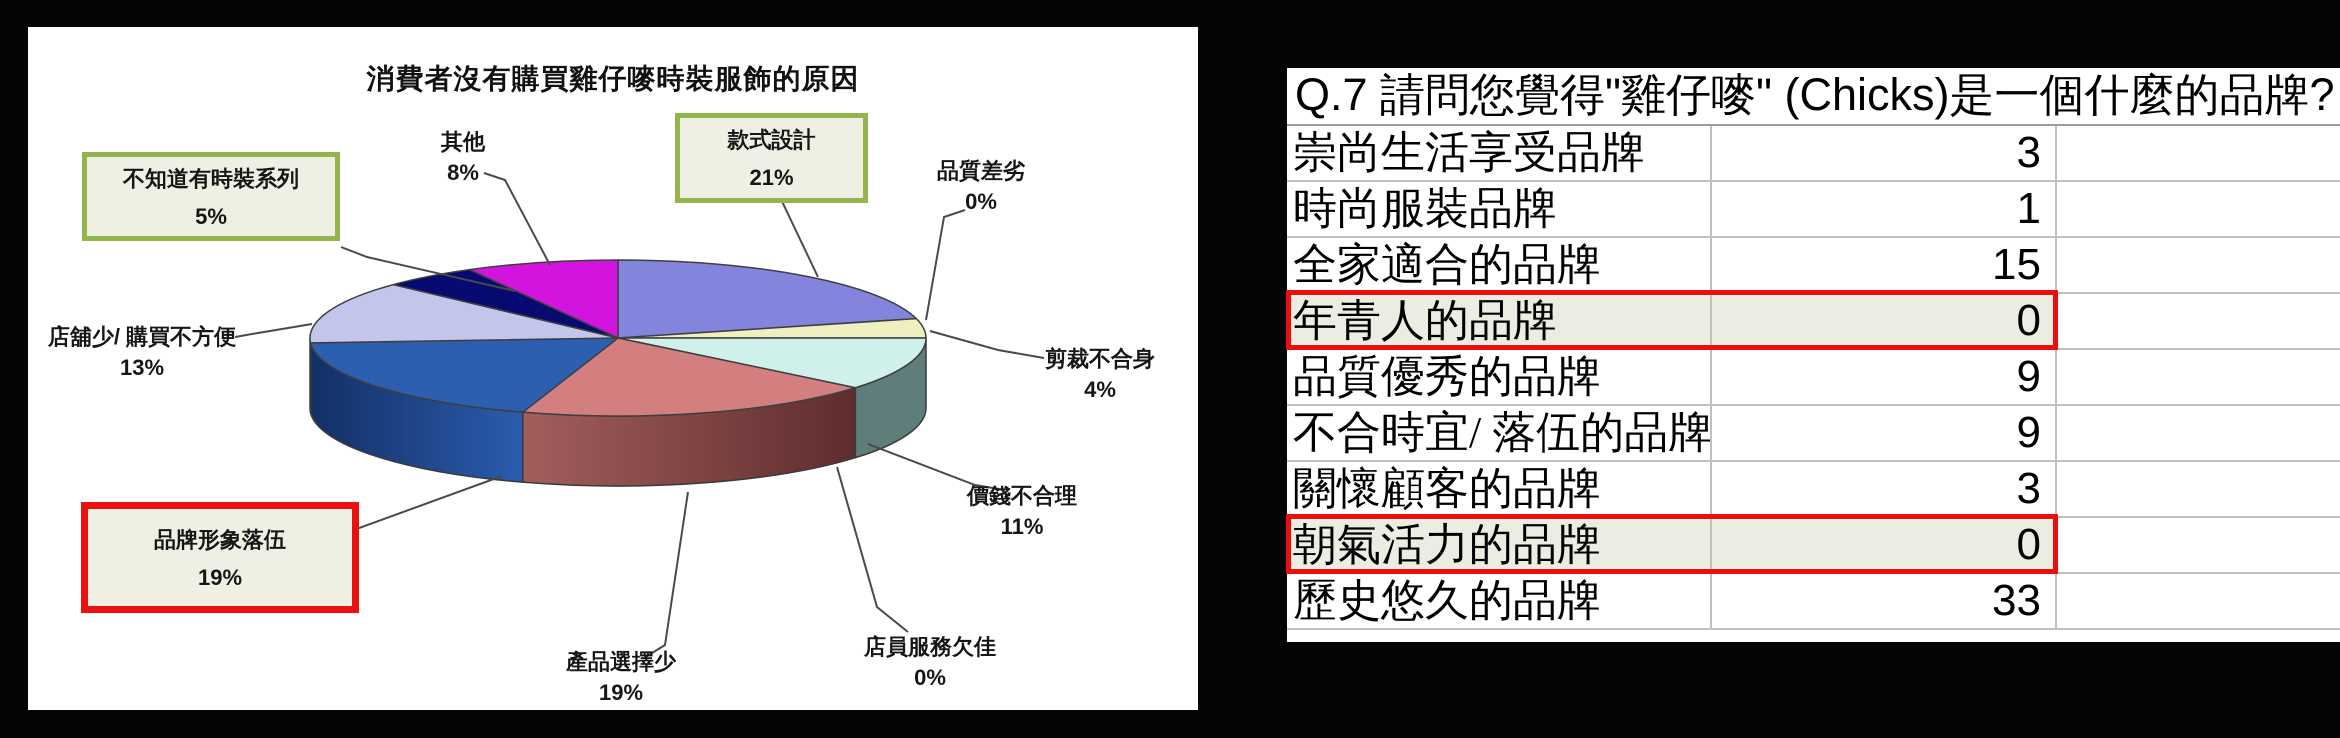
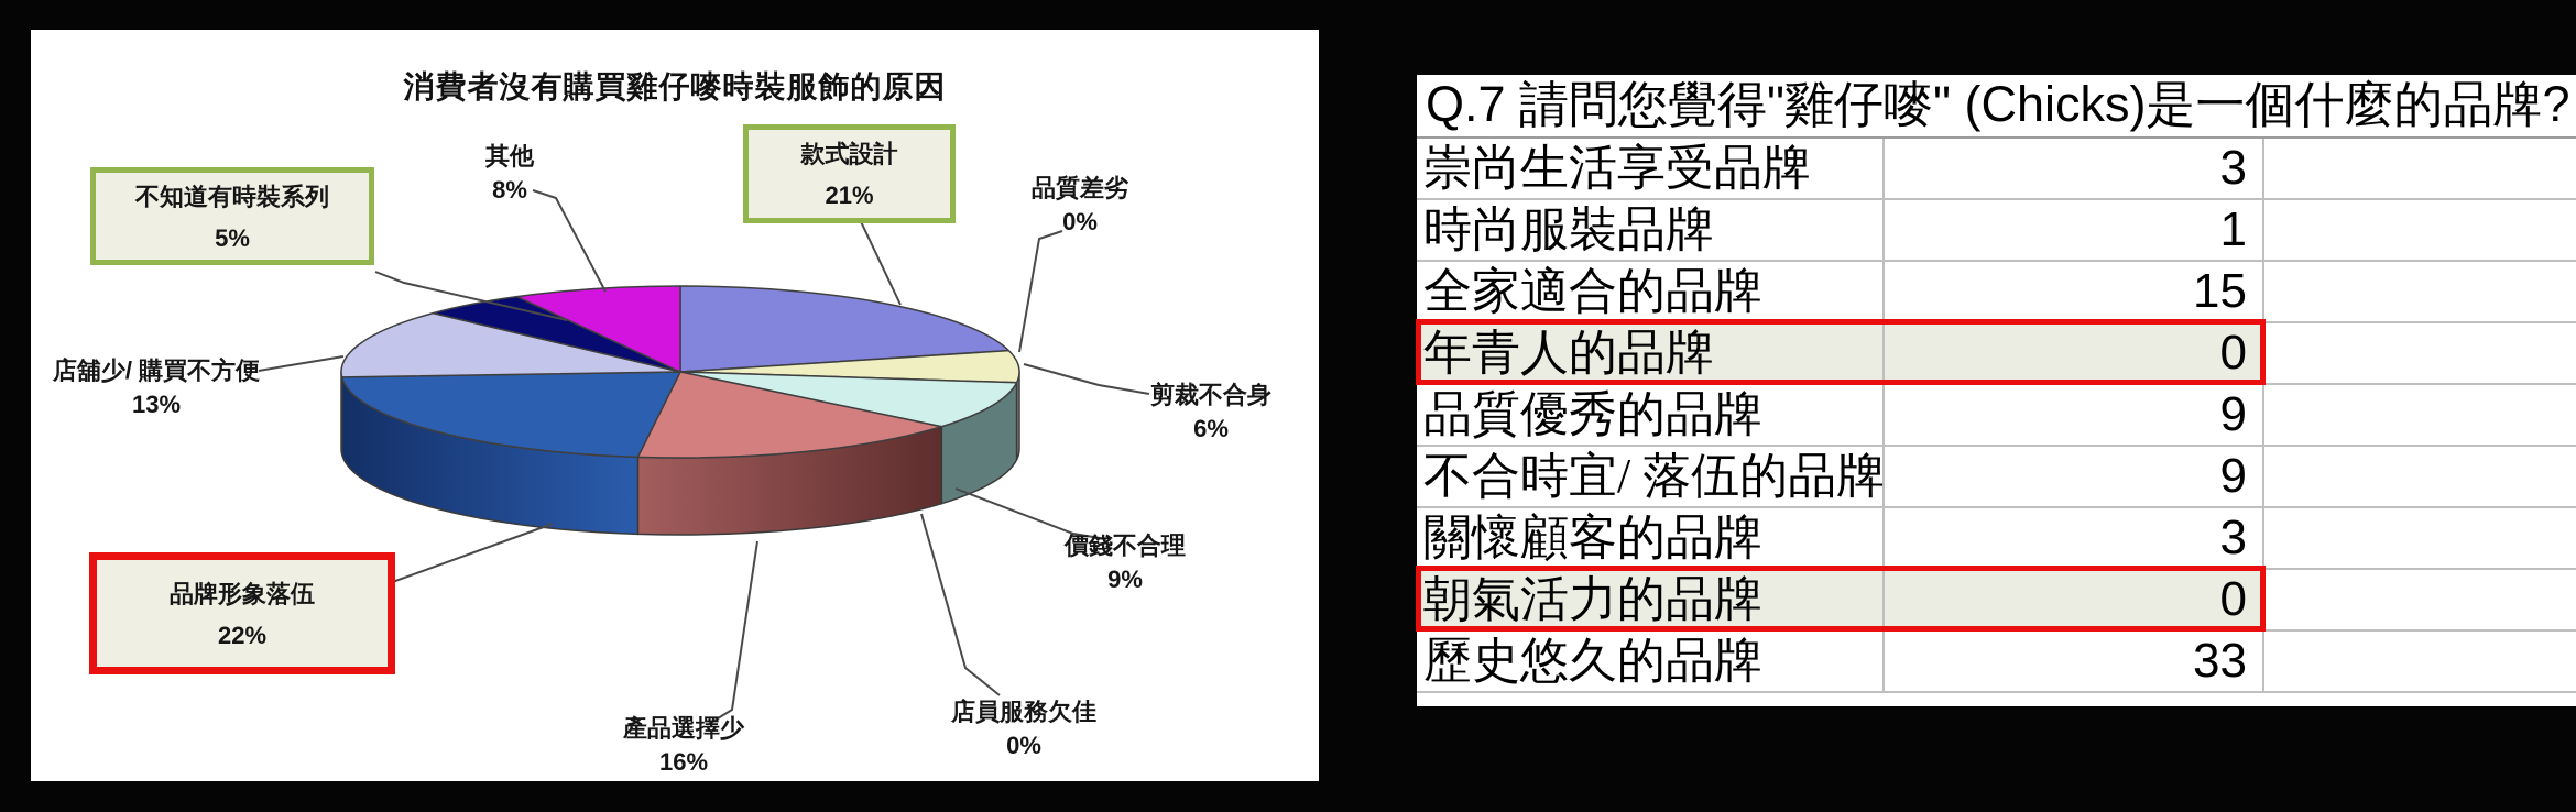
剪裁不合身: 4% -> 6%
價錢不合理: 11% -> 9%
產品選擇少: 19% -> 16%
品牌形象落伍: 19% -> 22%
